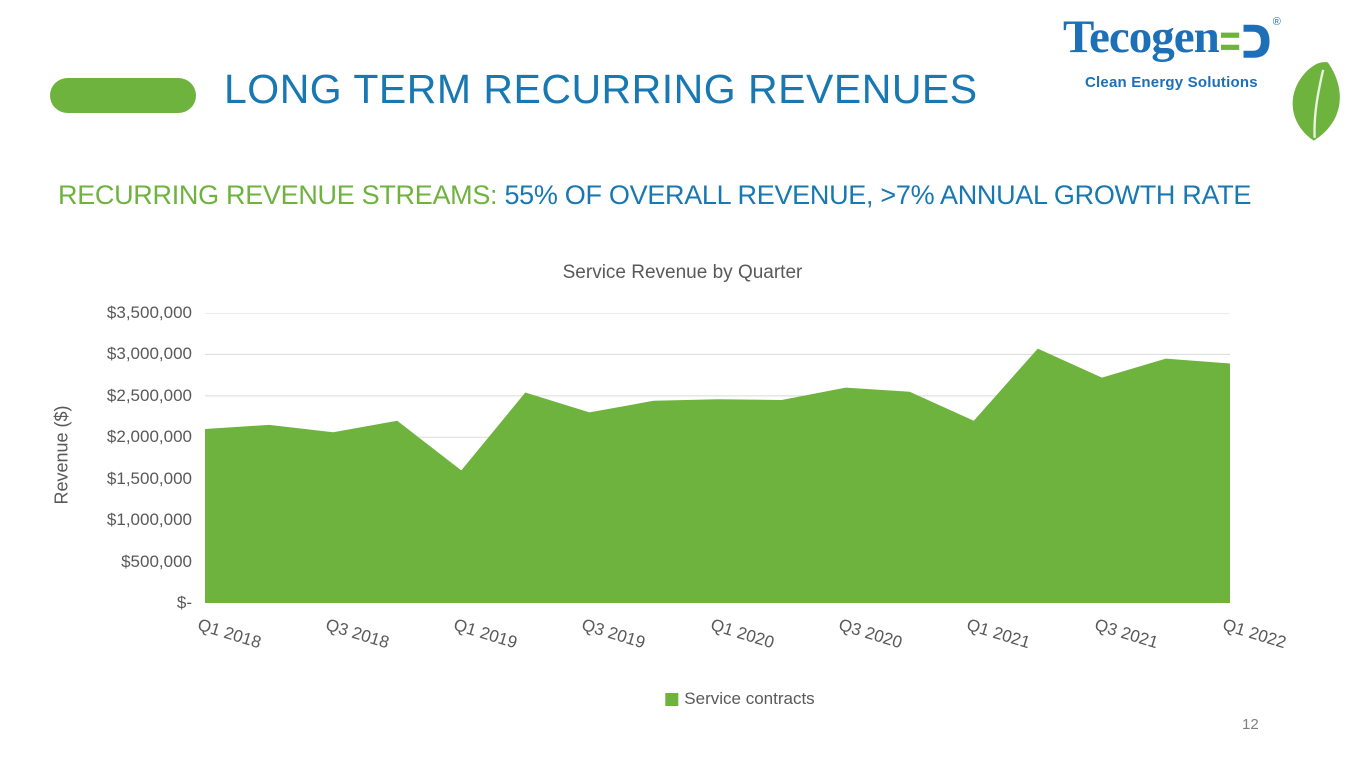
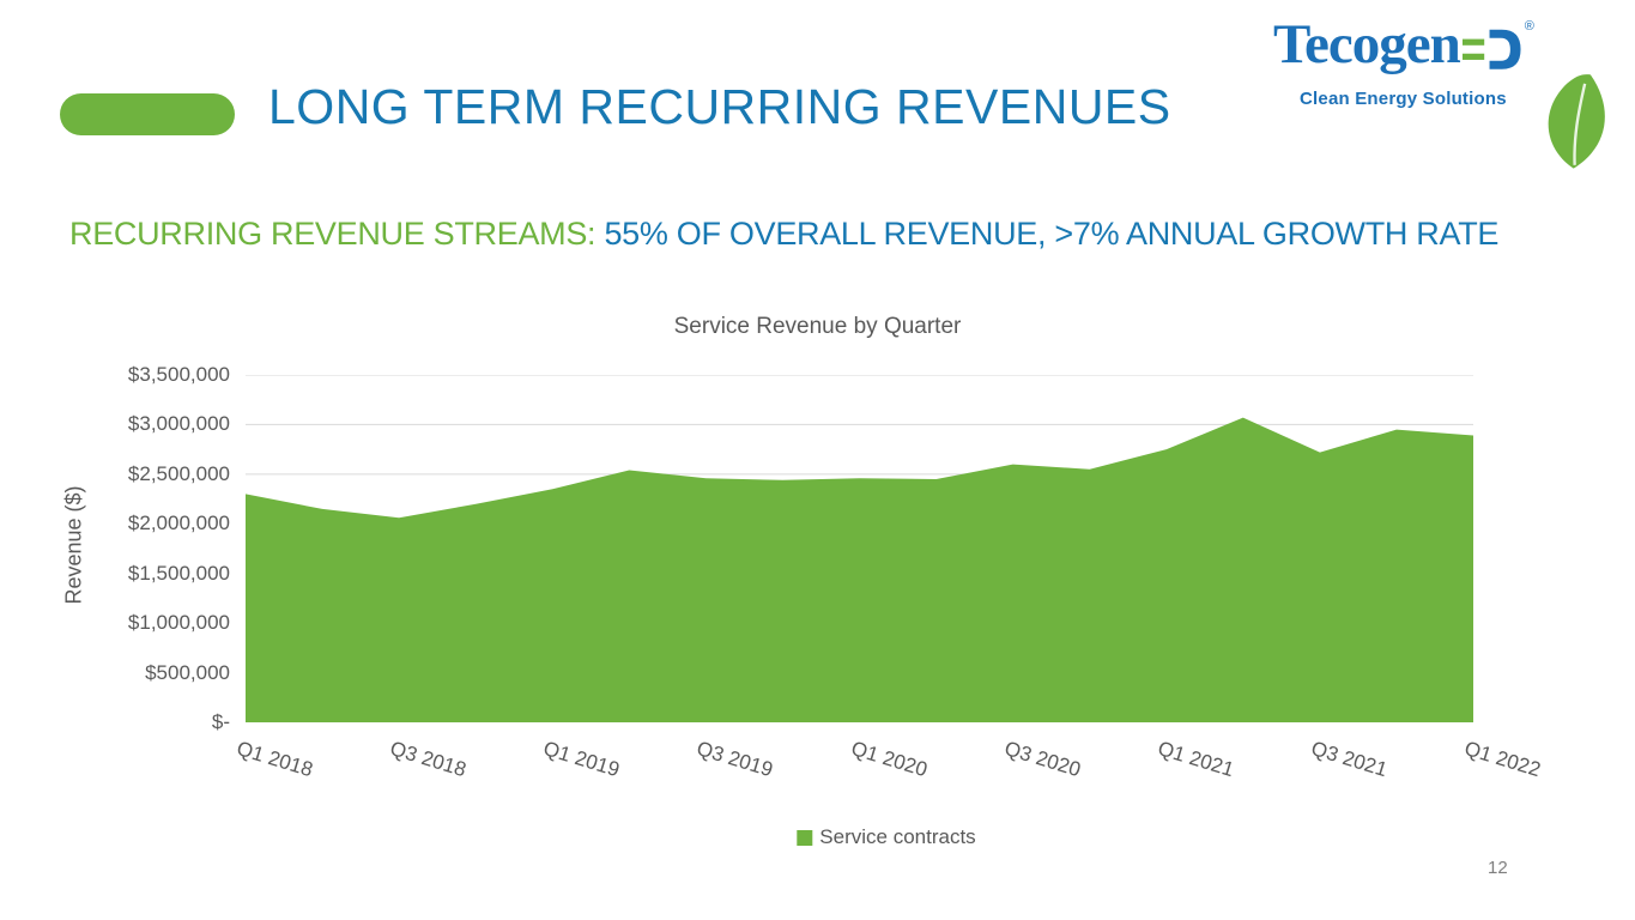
Q1 2018: $2100000 -> $2300000
Q1 2019: $1600000 -> $2400000
Q3 2019: $2300000 -> $2500000
Q1 2021: $2200000 -> $2800000
